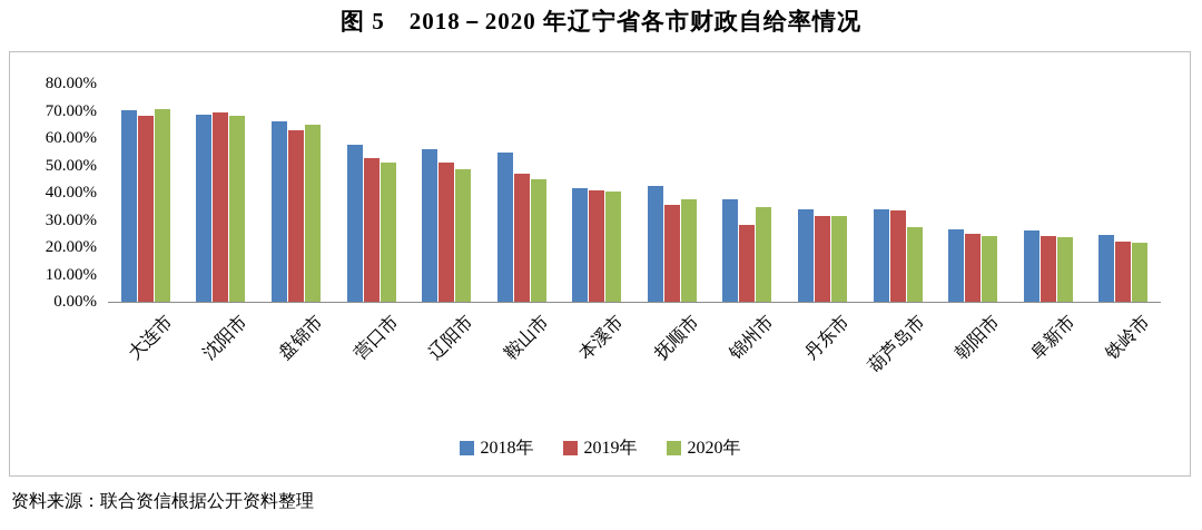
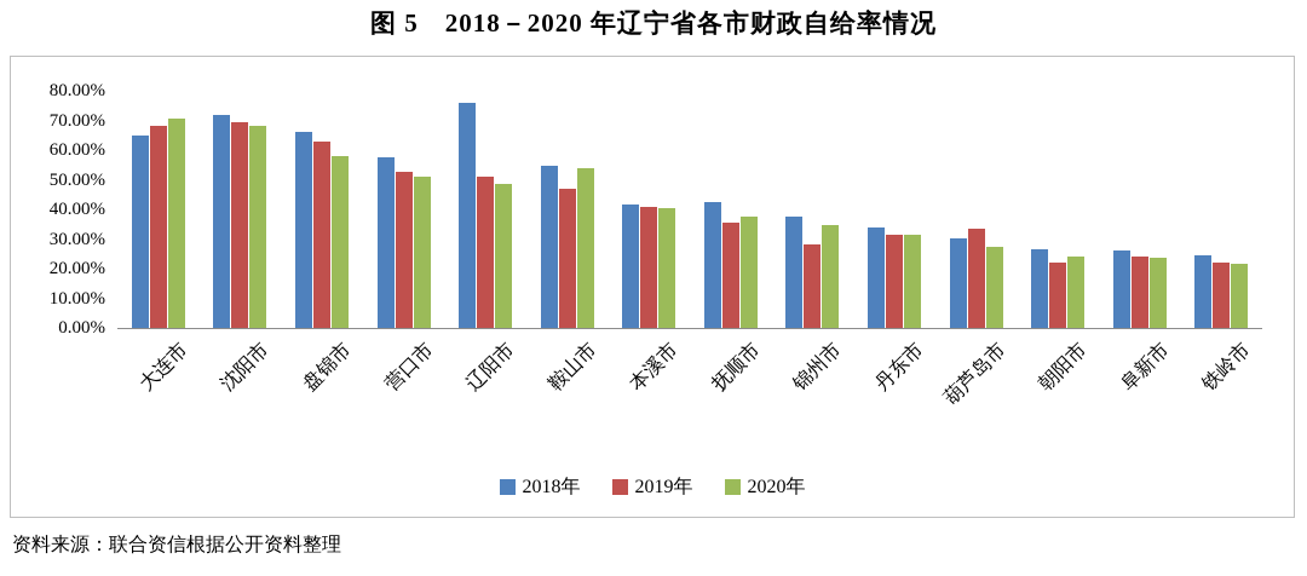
2018年/大连市: 70% -> 65%
2018年/沈阳市: 68% -> 72%
2020年/盘锦市: 65% -> 58%
2018年/辽阳市: 56% -> 76%
2020年/鞍山市: 45% -> 54%
2018年/葫芦岛市: 34% -> 30%
2019年/朝阳市: 25% -> 22%
